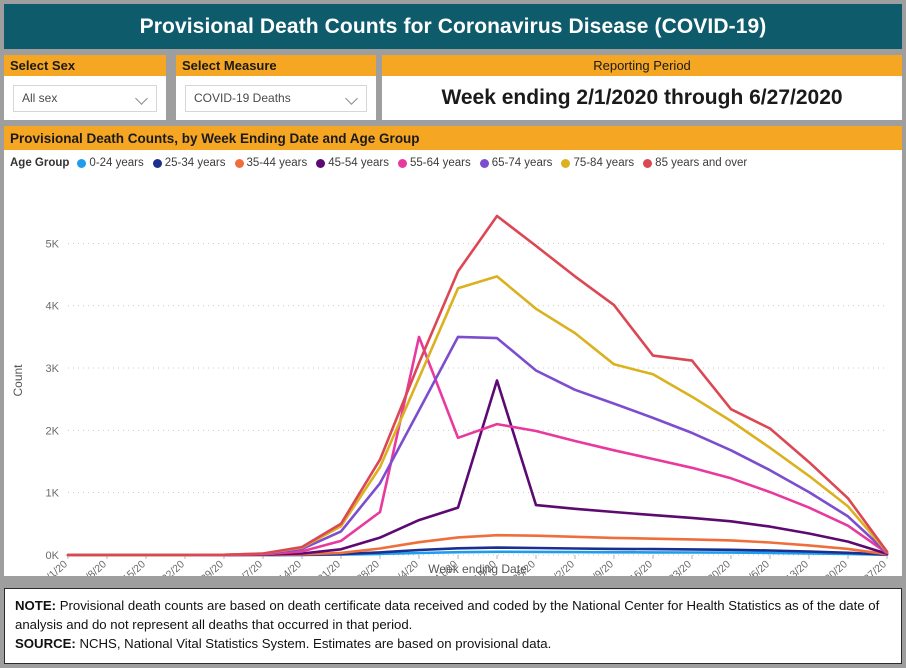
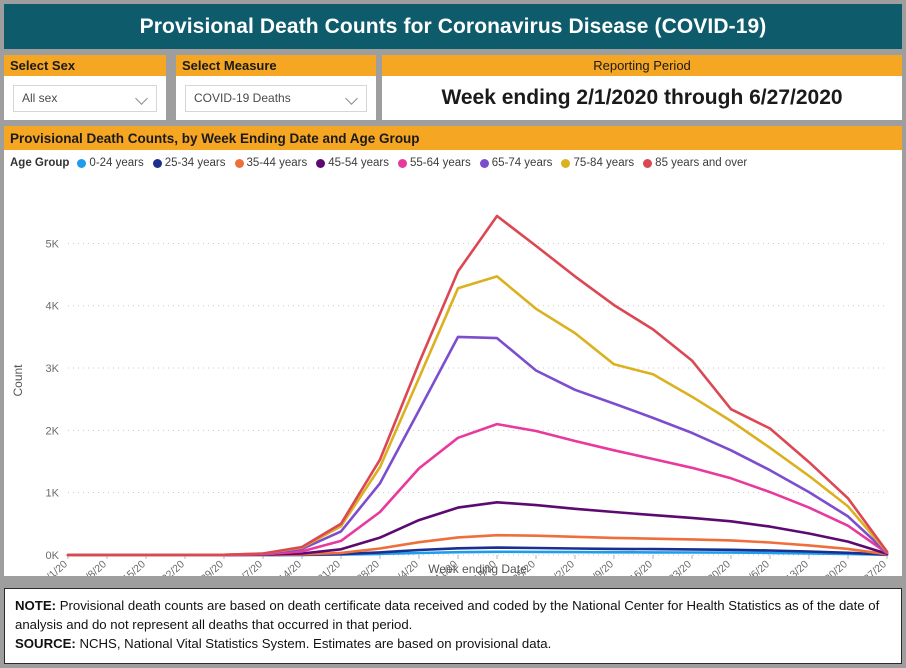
55-64 years/4/4/20: 3.5K -> 1.4K
45-54 years/4/18/20: 2.8K -> 0.8K
85 years and over/5/16/20: 3.2K -> 3.6K
